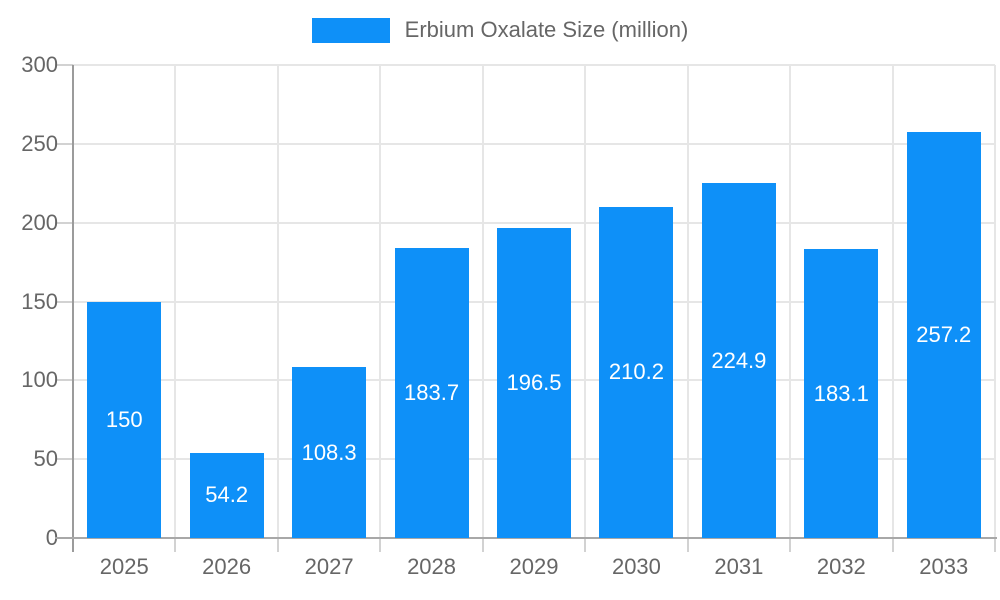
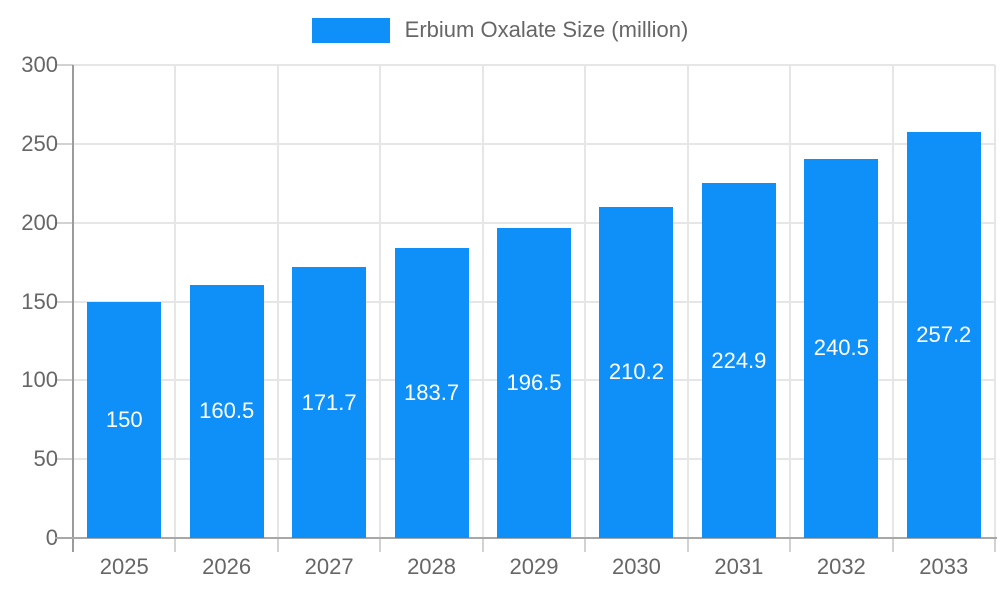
2026: 54.2 -> 160.5
2027: 108.3 -> 171.7
2032: 183.1 -> 240.5
